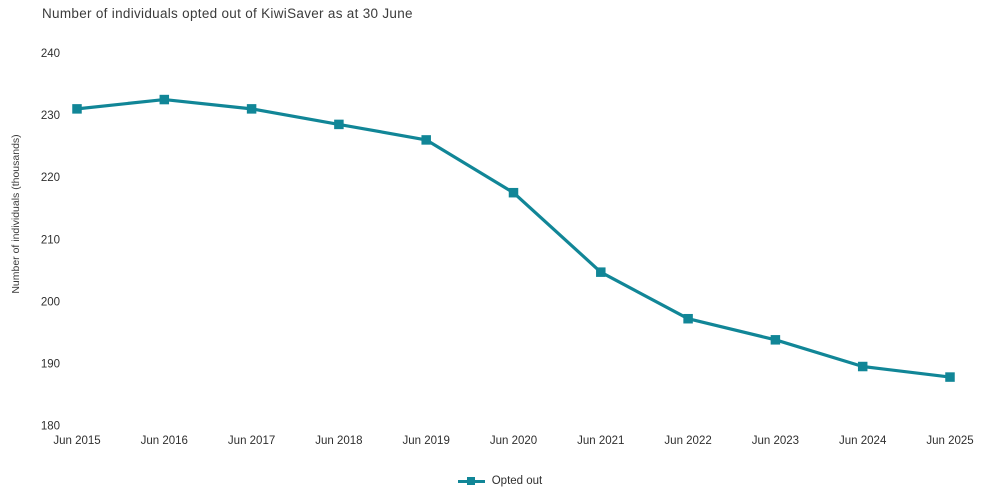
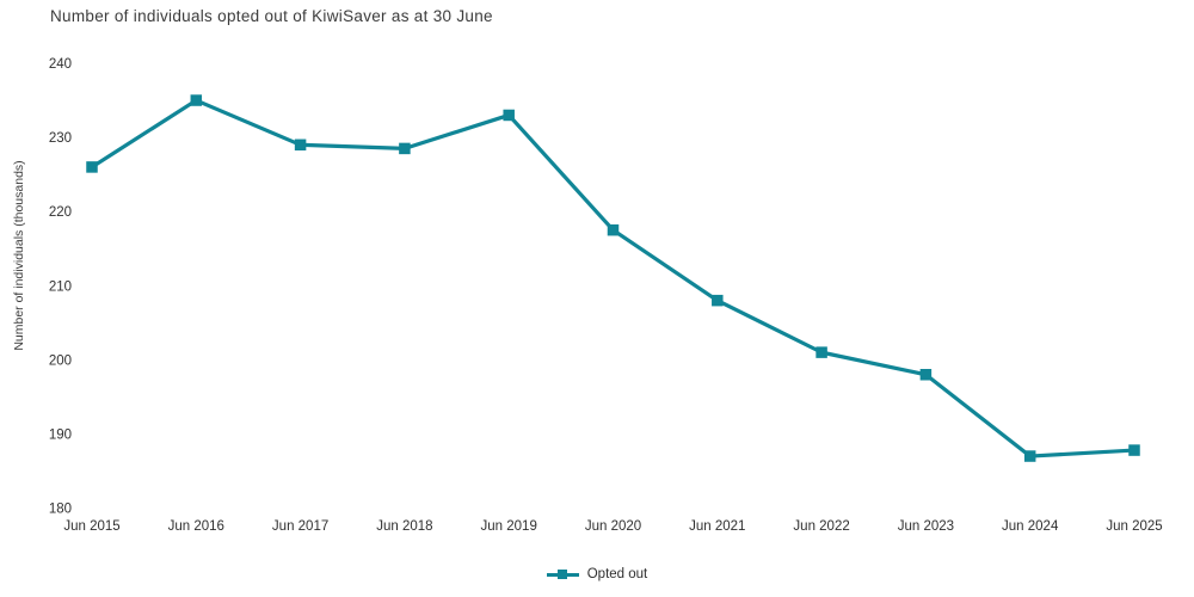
Jun 2015: 231 -> 226
Jun 2016: 232 -> 235
Jun 2017: 231 -> 229
Jun 2019: 226 -> 233
Jun 2021: 205 -> 208
Jun 2022: 197 -> 201
Jun 2023: 194 -> 198
Jun 2024: 190 -> 187
